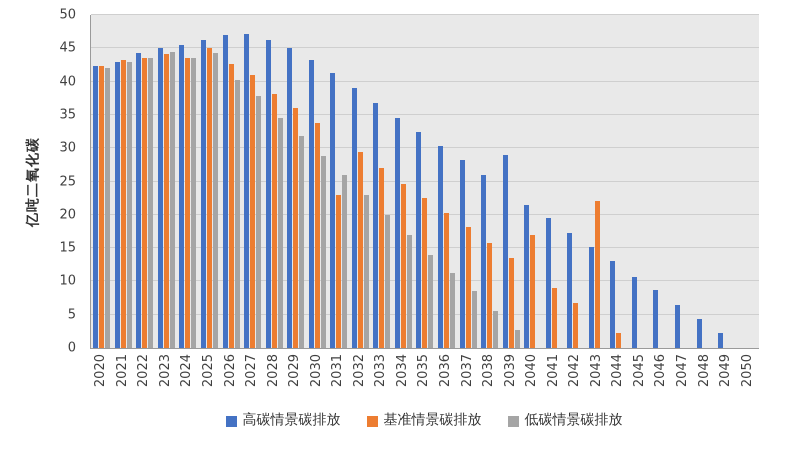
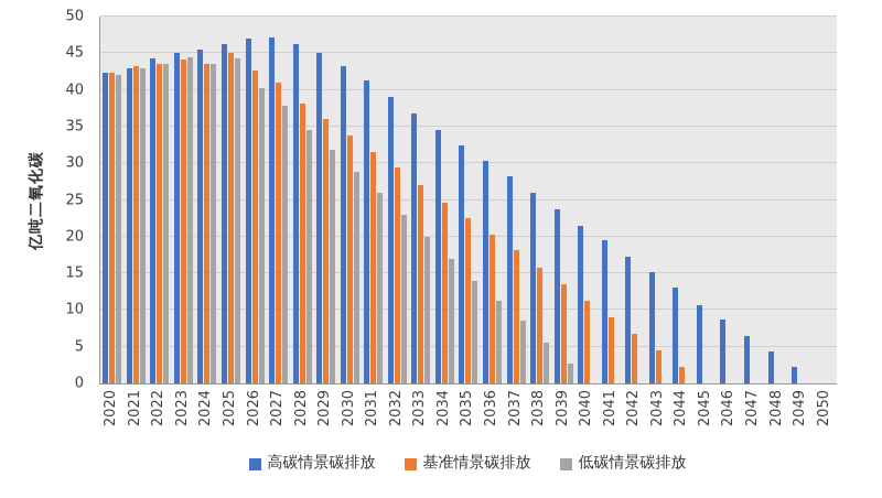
基准情景碳排放/2031: 23 -> 32
高碳情景碳排放/2039: 29 -> 24
基准情景碳排放/2040: 17 -> 11
基准情景碳排放/2043: 22 -> 4
